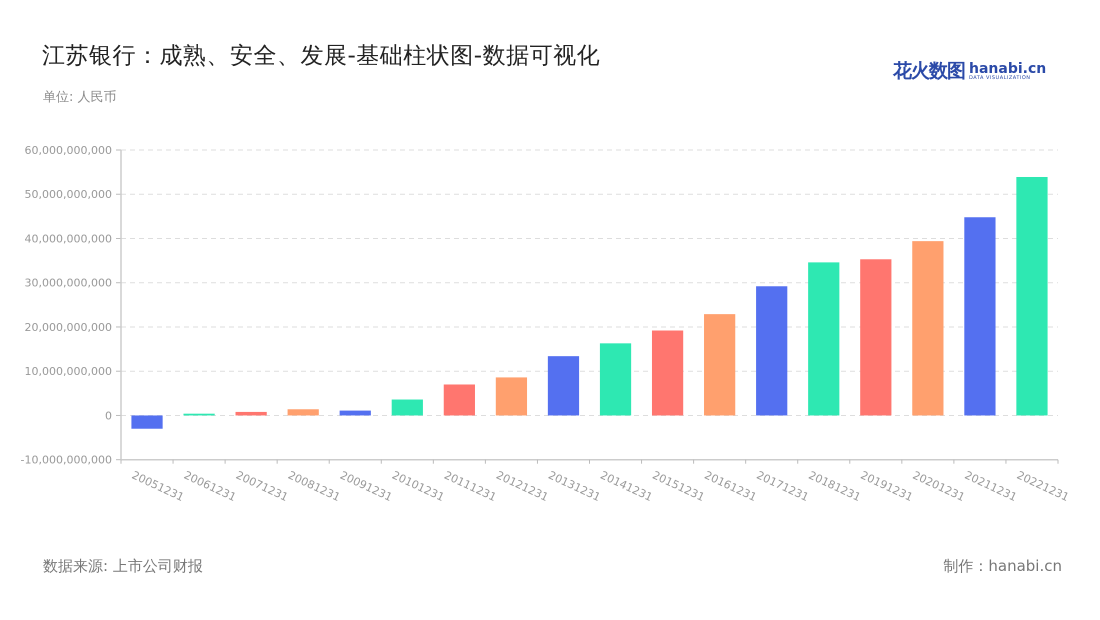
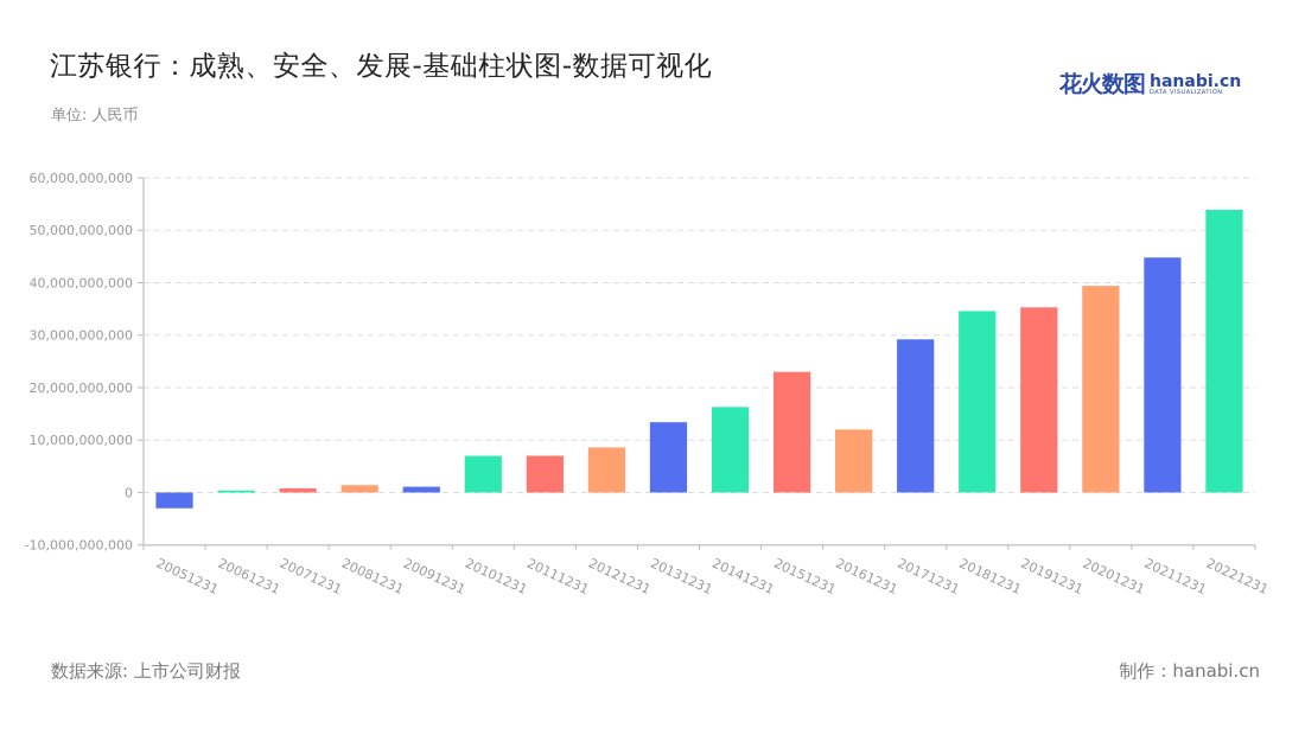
20101231: 4000000000 -> 7000000000
20151231: 19000000000 -> 23000000000
20161231: 23000000000 -> 12000000000
